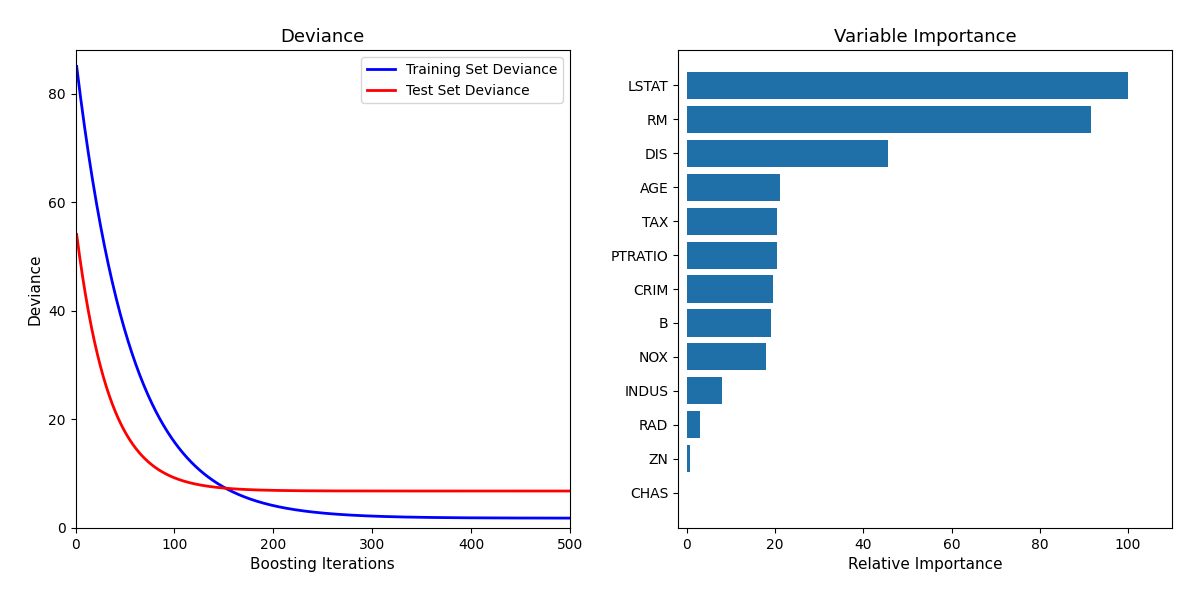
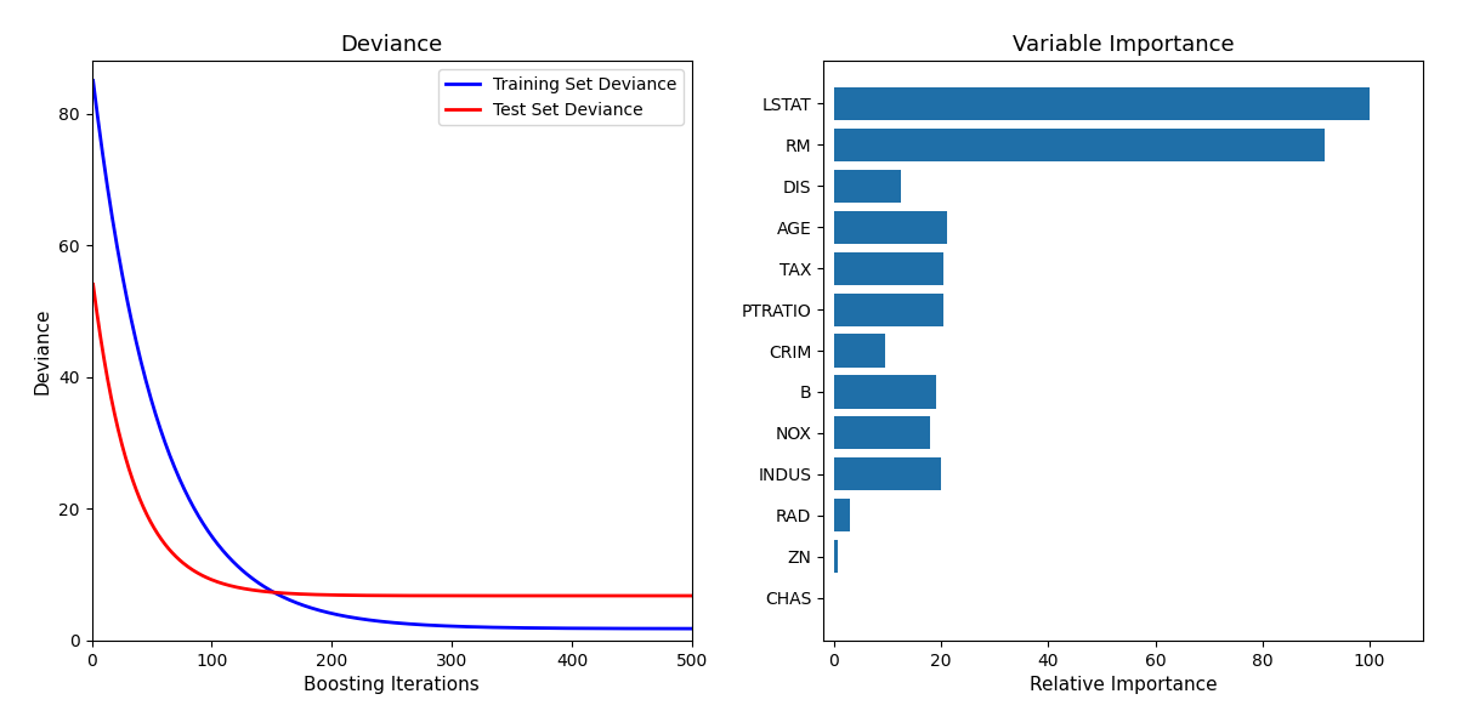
Variable Importance/DIS: 45.5 -> 12.5
Variable Importance/CRIM: 19.5 -> 9.5
Variable Importance/INDUS: 8.0 -> 20.0
